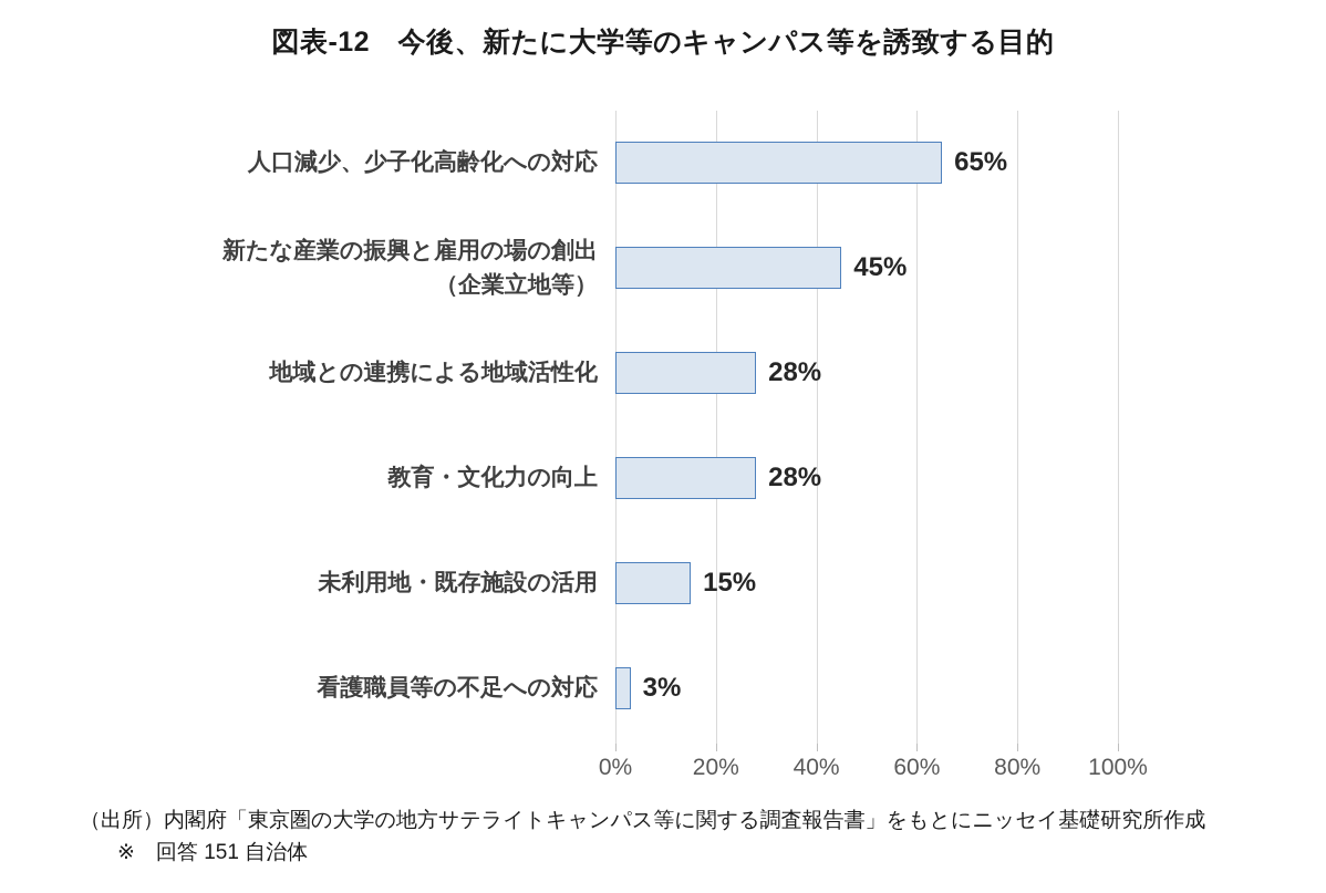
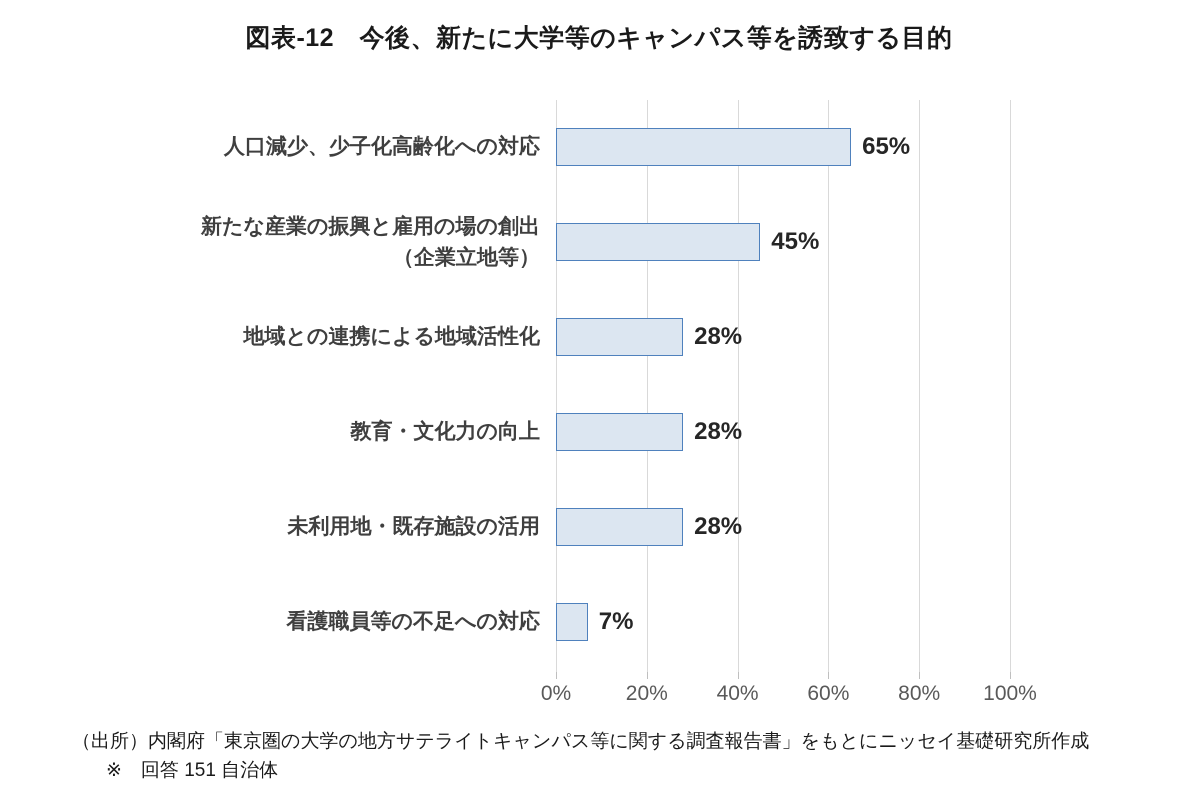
未利用地・既存施設の活用: 15% -> 28%
看護職員等の不足への対応: 3% -> 7%
